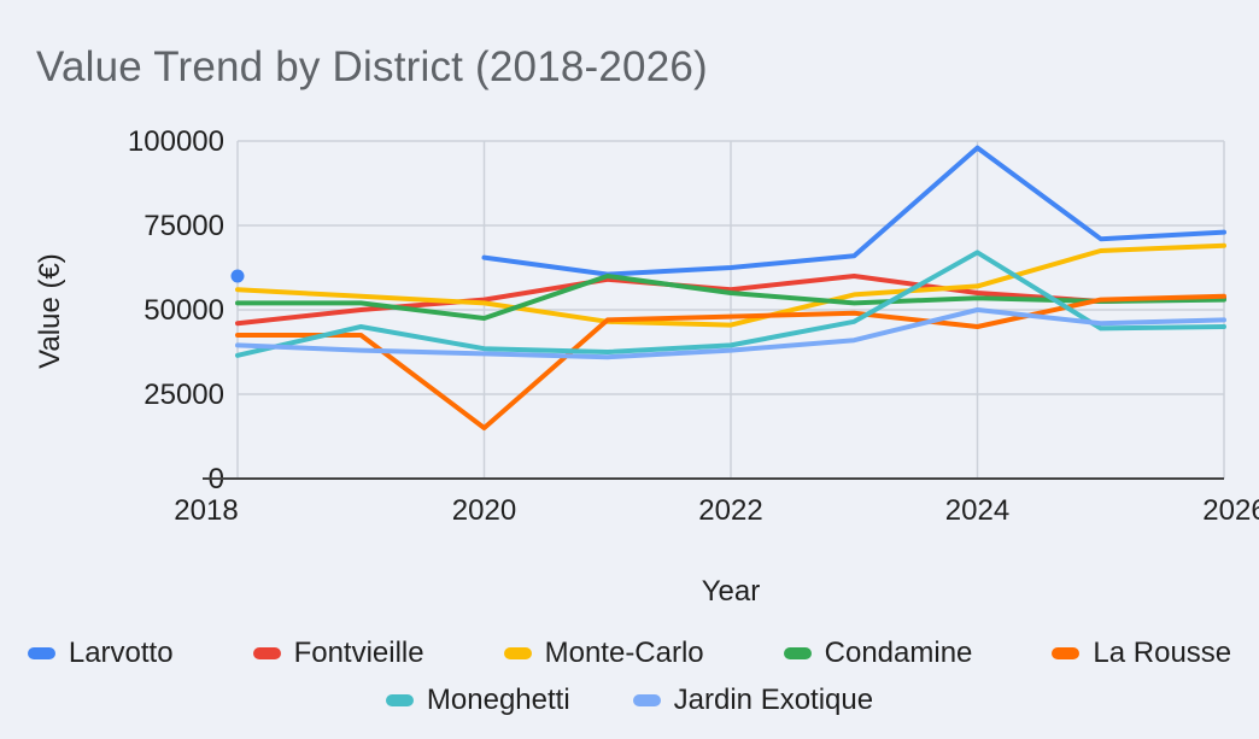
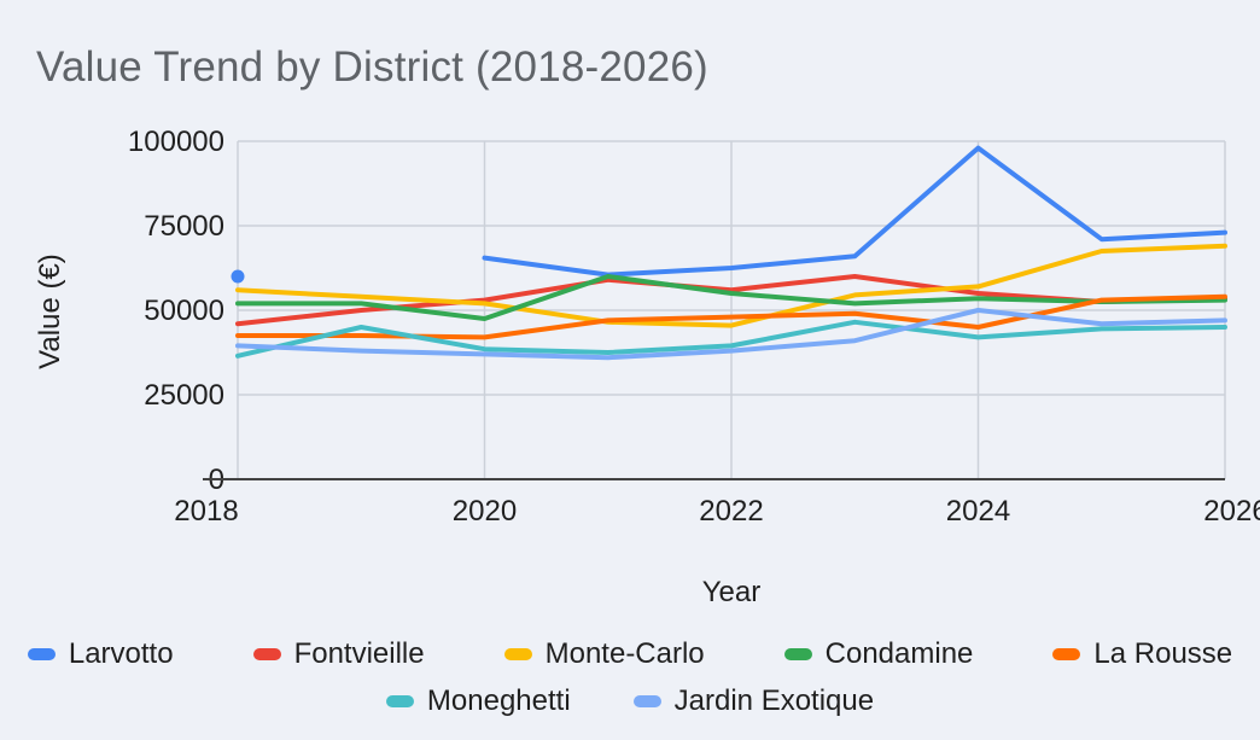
La Rousse/2020: 15000 -> 42000
Moneghetti/2024: 67000 -> 42000
